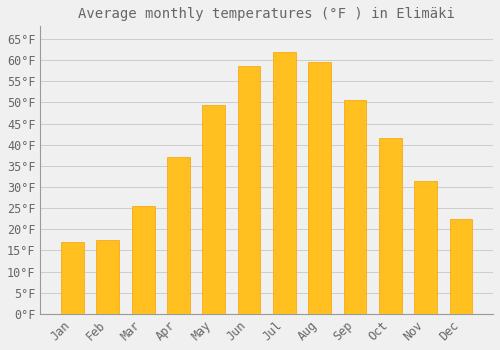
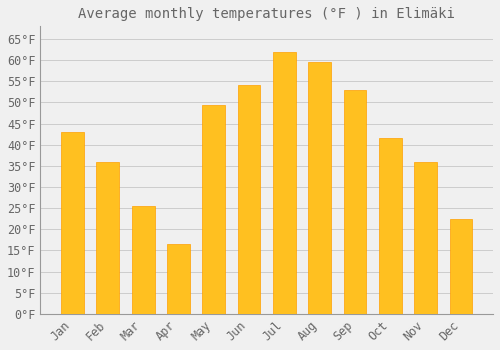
Jan: 17.0°F -> 43.0°F
Feb: 17.5°F -> 36.0°F
Apr: 37.0°F -> 16.5°F
Jun: 58.5°F -> 54.0°F
Sep: 50.5°F -> 53.0°F
Nov: 31.5°F -> 36.0°F
